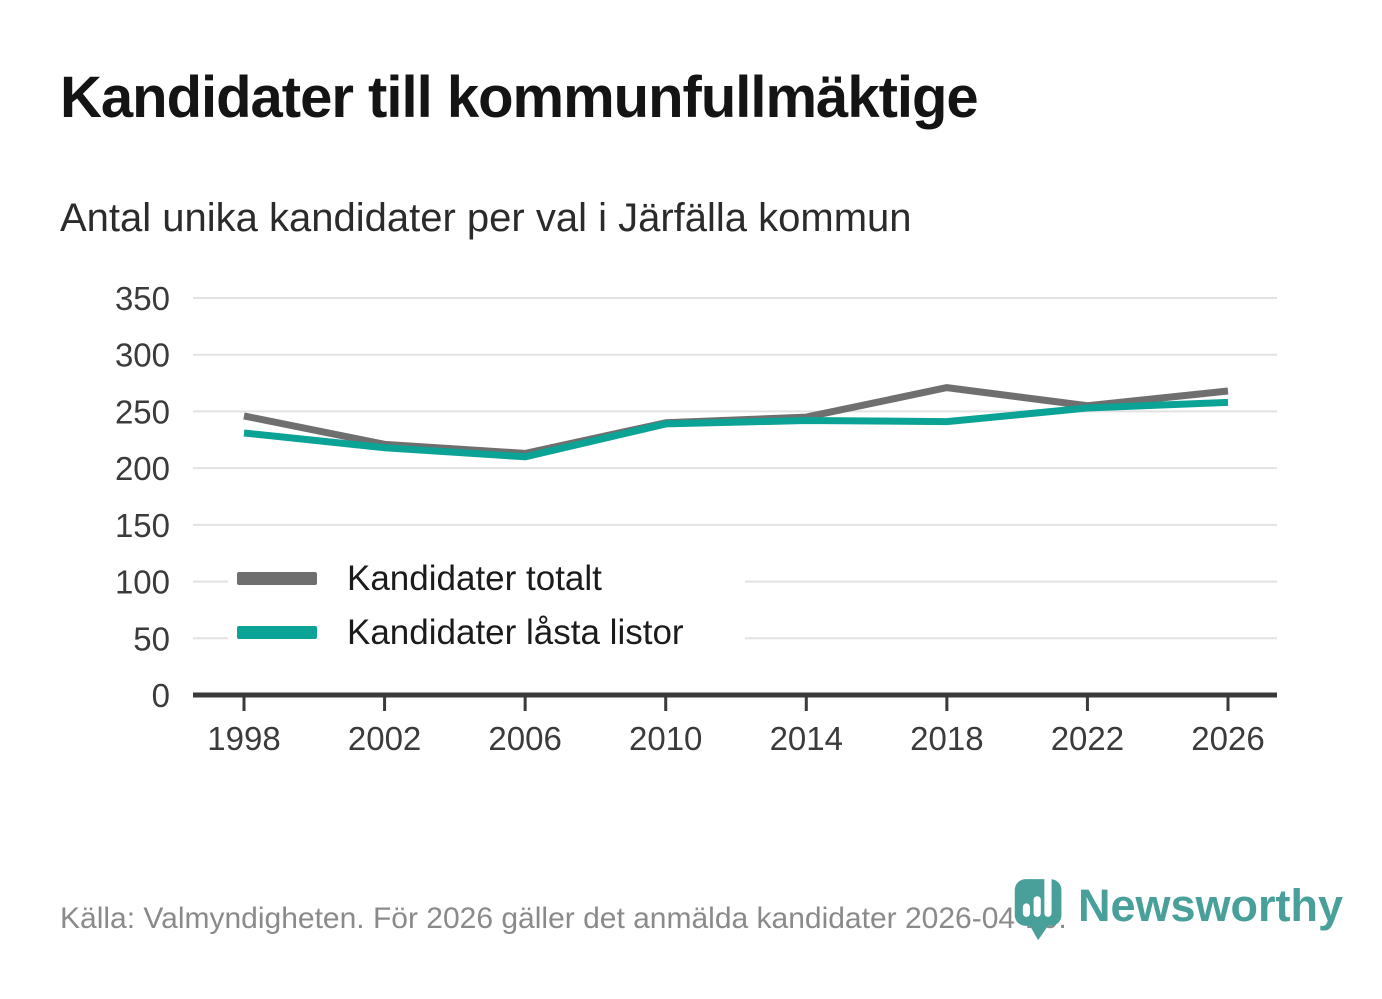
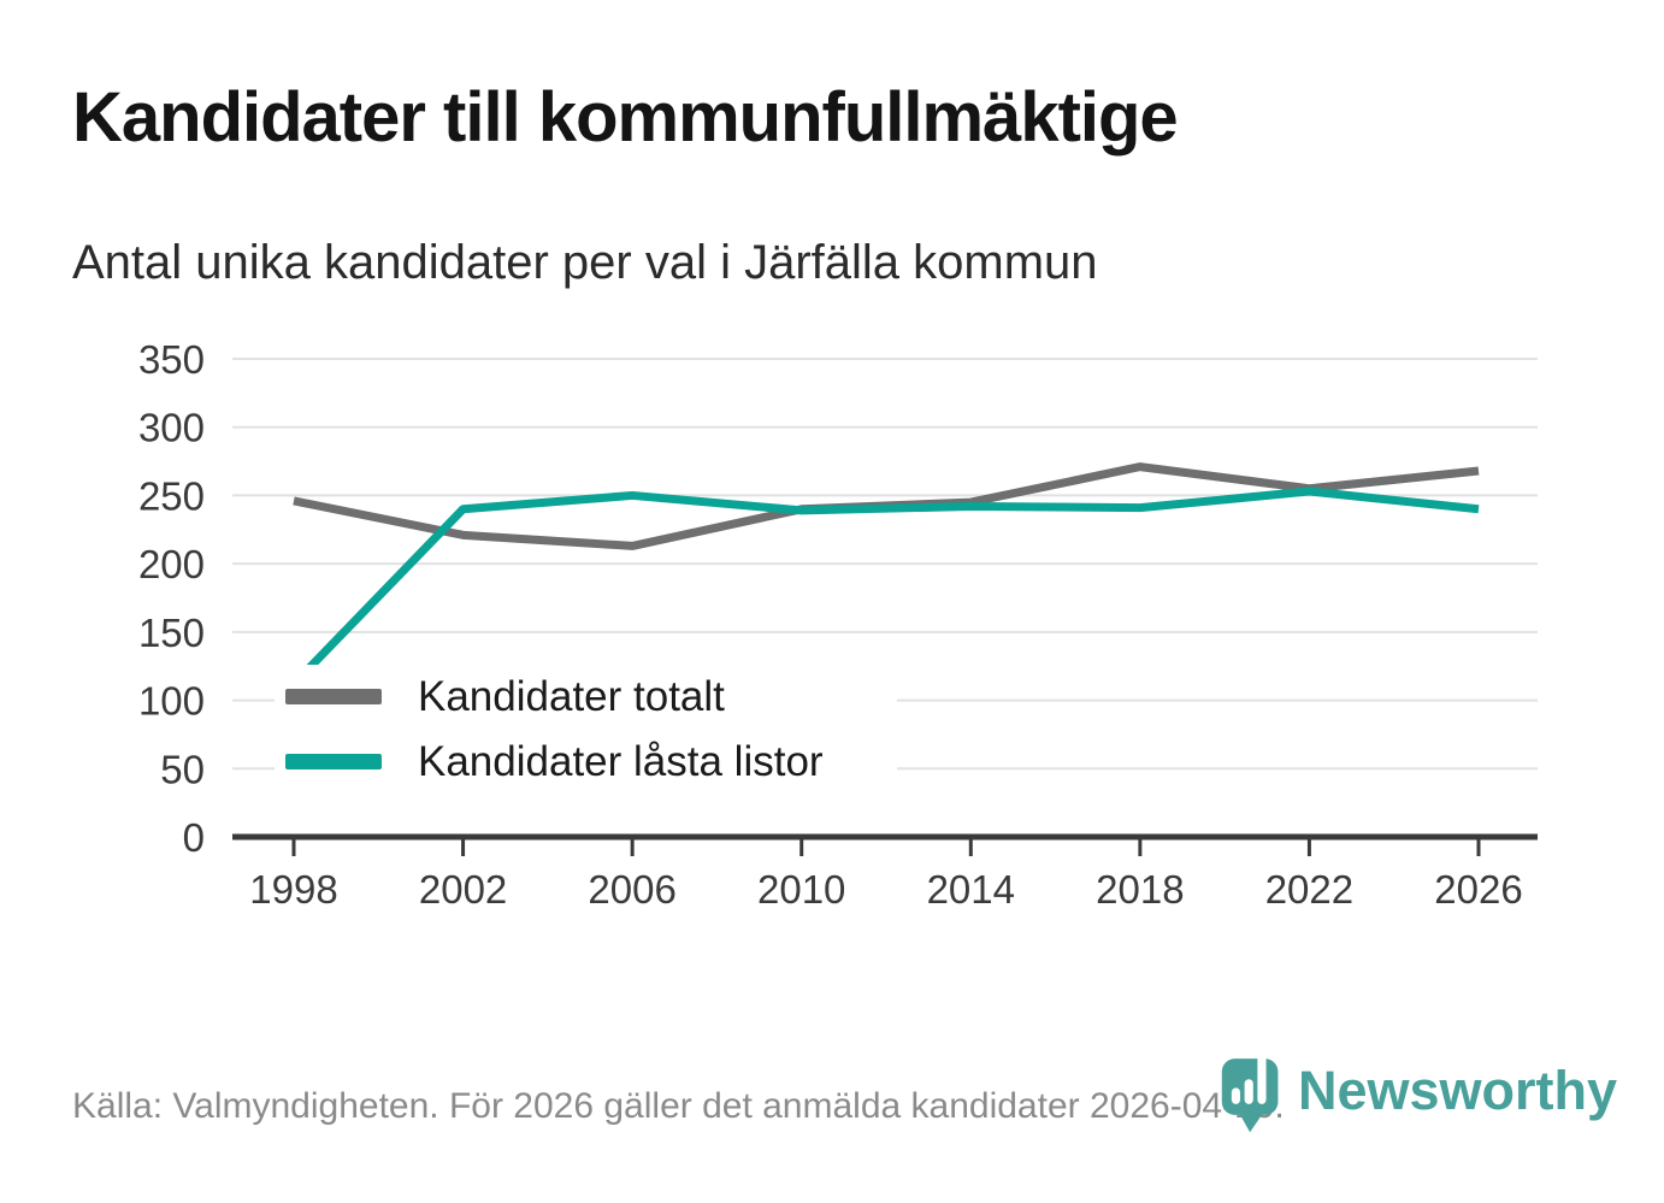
Kandidater låsta listor/1998: 231 -> 112
Kandidater låsta listor/2002: 218 -> 240
Kandidater låsta listor/2006: 210 -> 250
Kandidater låsta listor/2026: 258 -> 240
